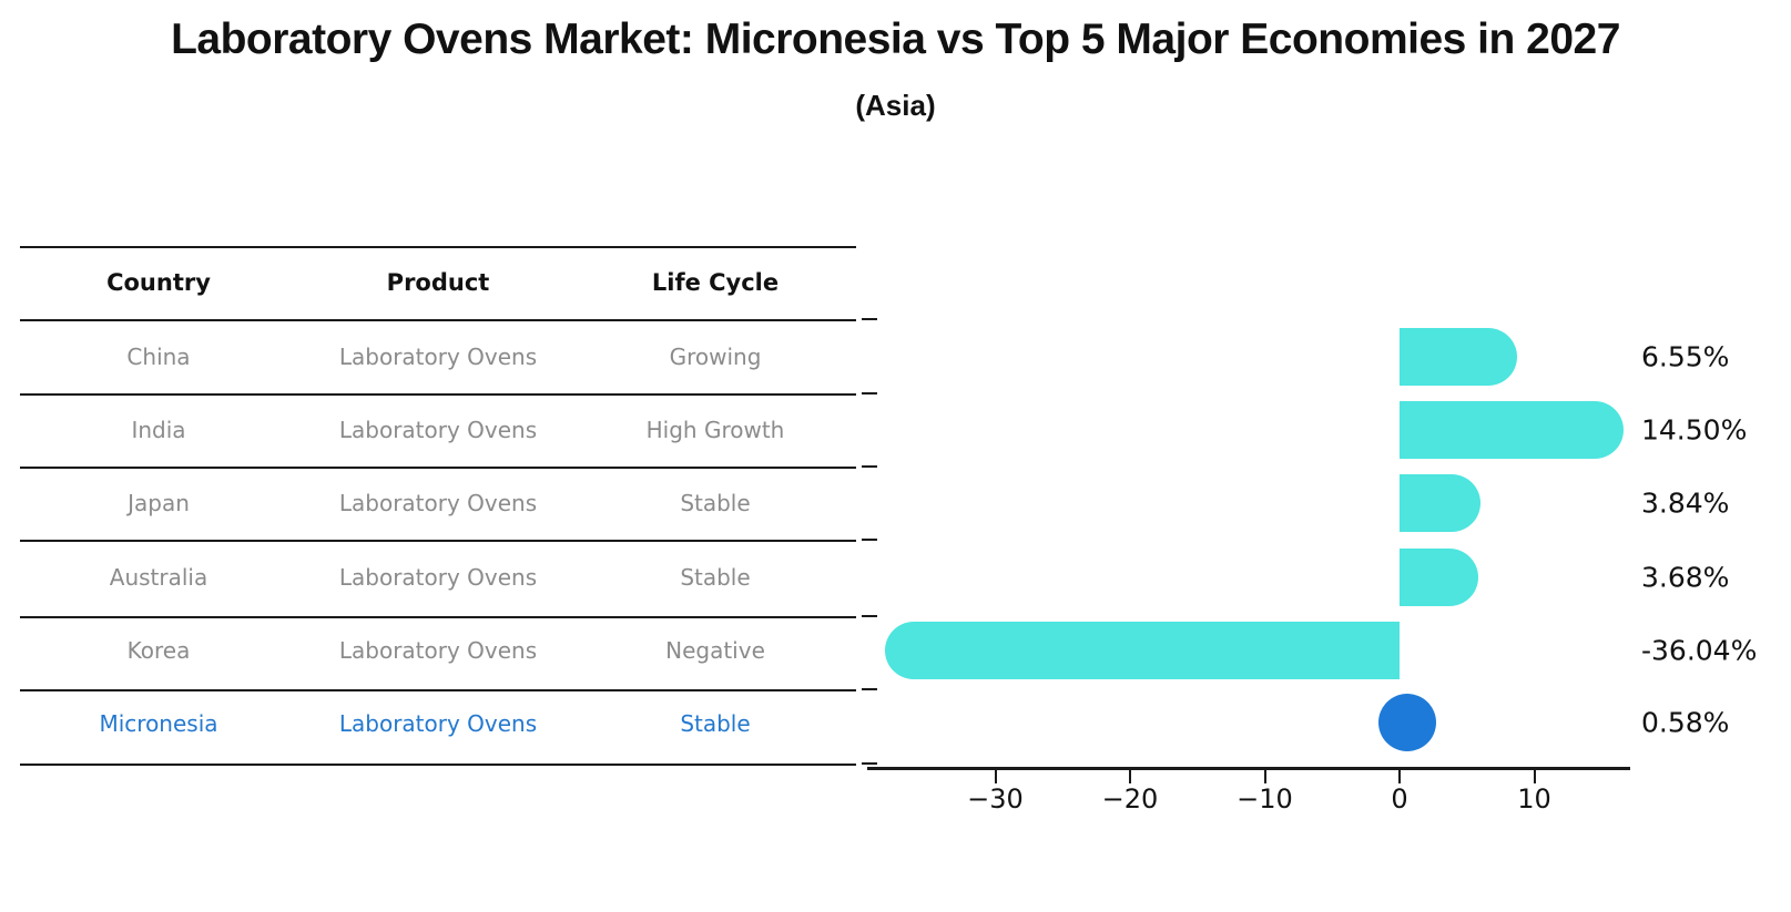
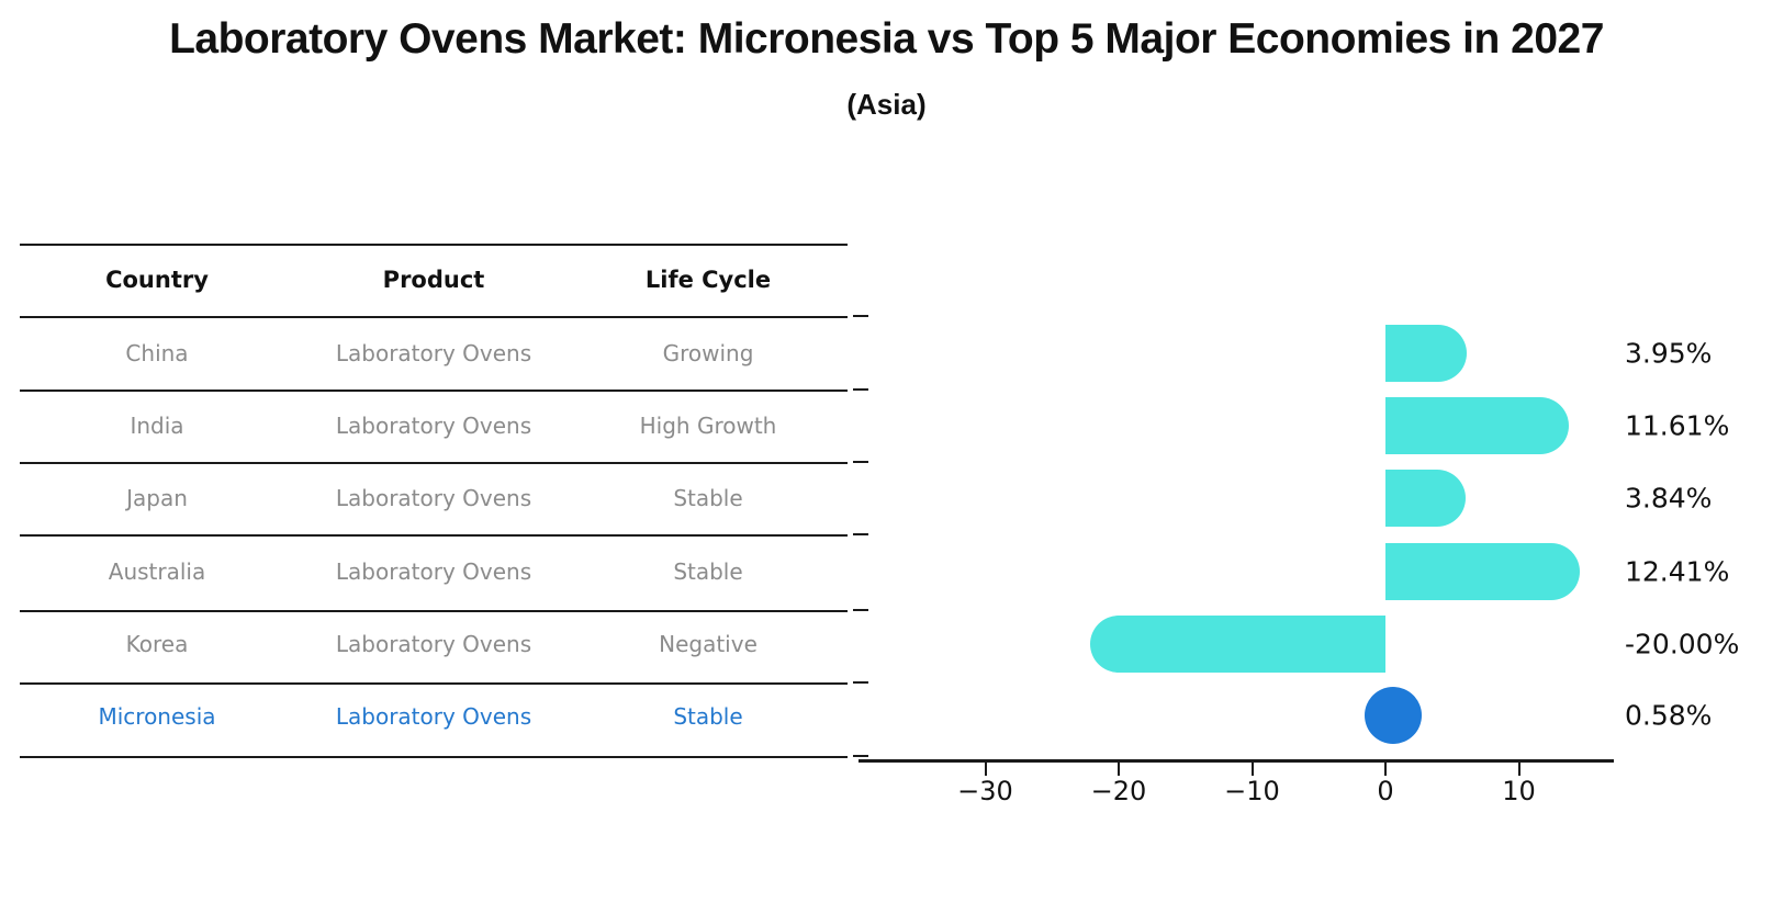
China: 6.55% -> 3.95%
India: 14.50% -> 11.61%
Australia: 3.68% -> 12.41%
Korea: -36.04% -> -20.00%
